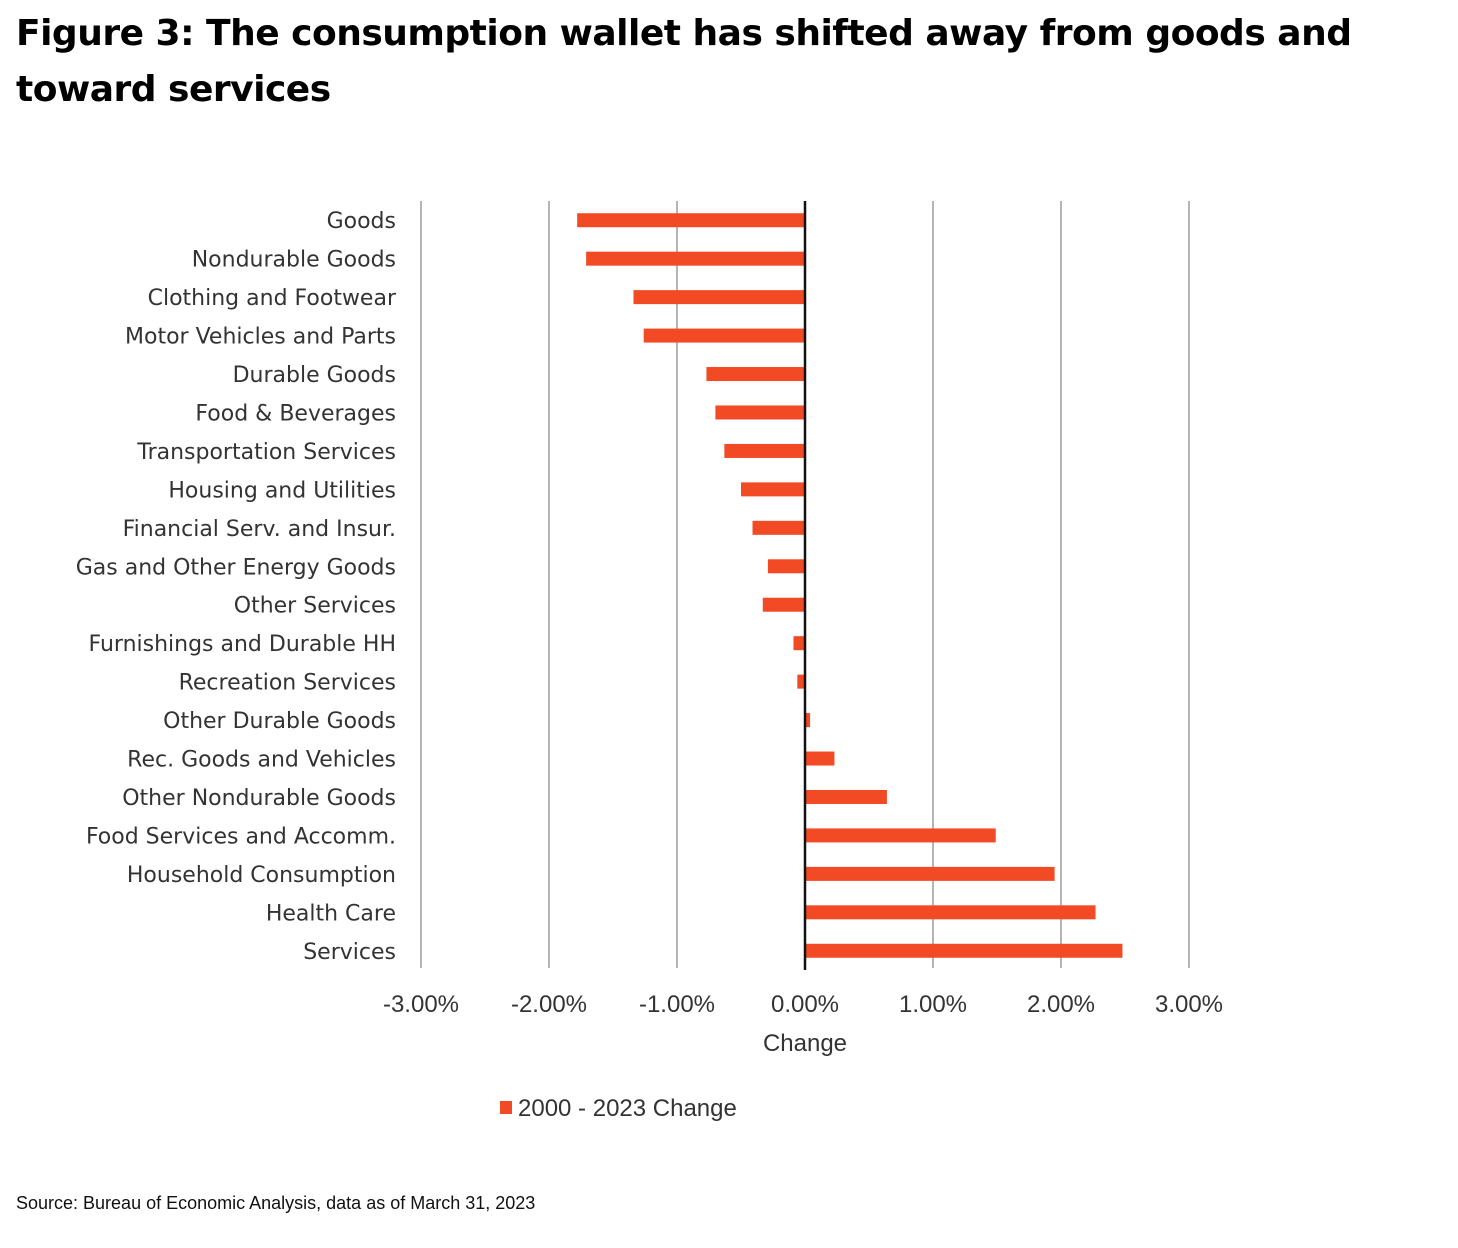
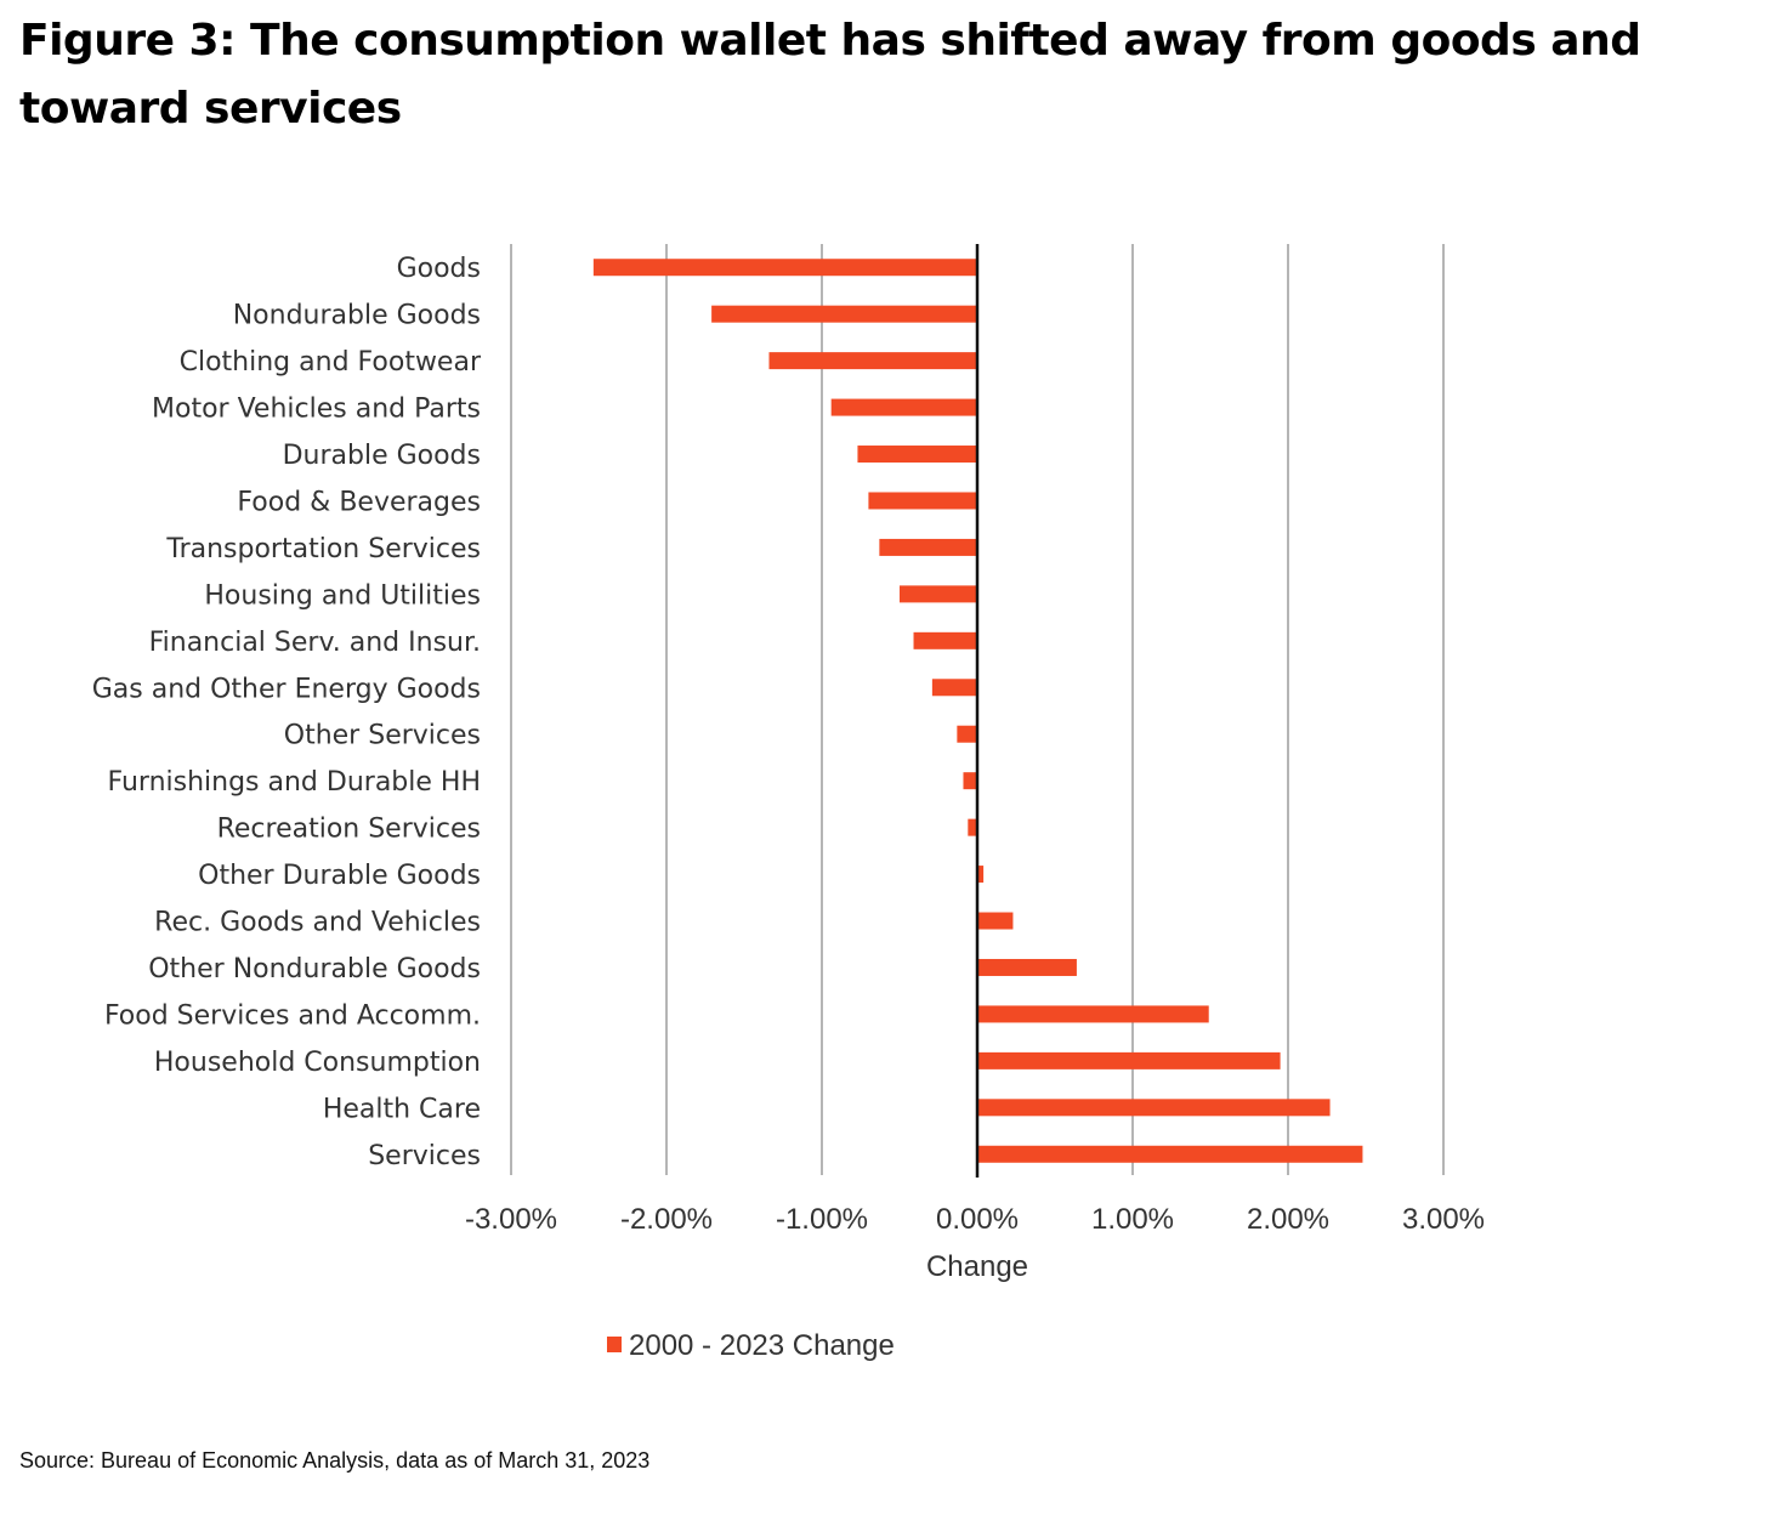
Goods: -1.78% -> -2.47%
Motor Vehicles and Parts: -1.26% -> -0.94%
Other Services: -0.33% -> -0.13%
